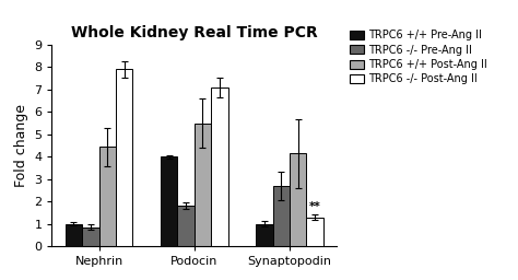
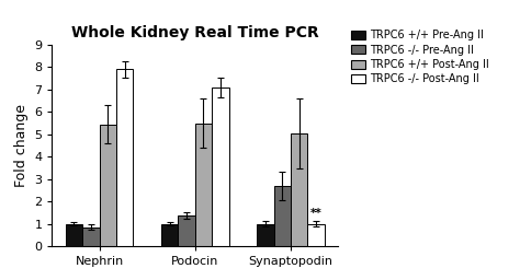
TRPC6 +/+ Post-Ang II/Nephrin: 4.45 -> 5.45
TRPC6 +/+ Pre-Ang II/Podocin: 4 -> 1
TRPC6 -/- Pre-Ang II/Podocin: 1.80 -> 1.40
TRPC6 +/+ Post-Ang II/Synaptopodin: 4.15 -> 5.05
TRPC6 -/- Post-Ang II/Synaptopodin: 1.3 -> 1.0
